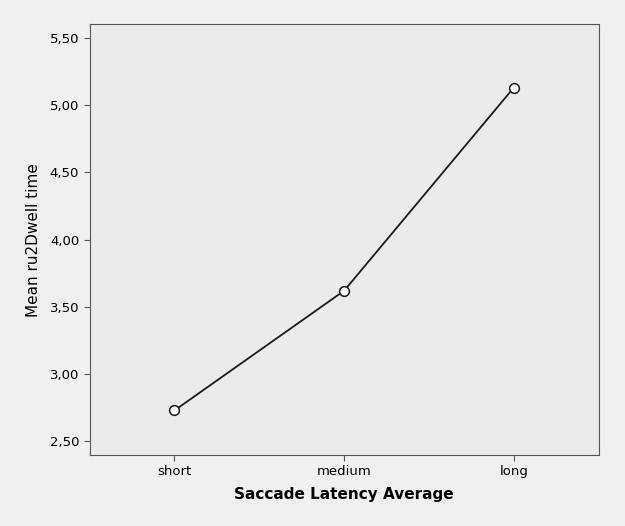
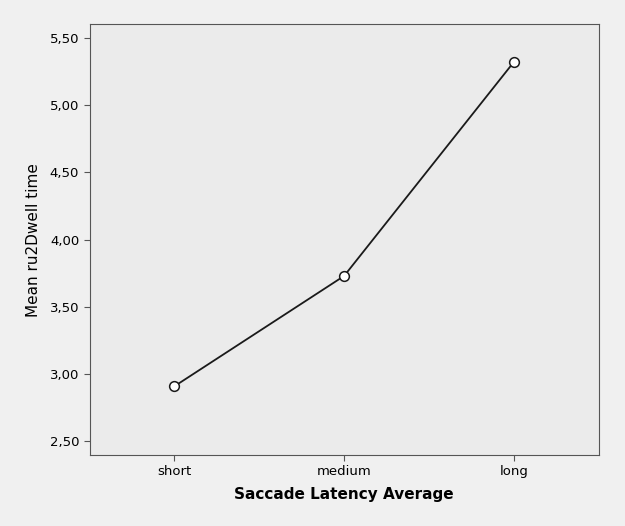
short: 2,73 -> 2,91
medium: 3,62 -> 3,73
long: 5,13 -> 5,32
